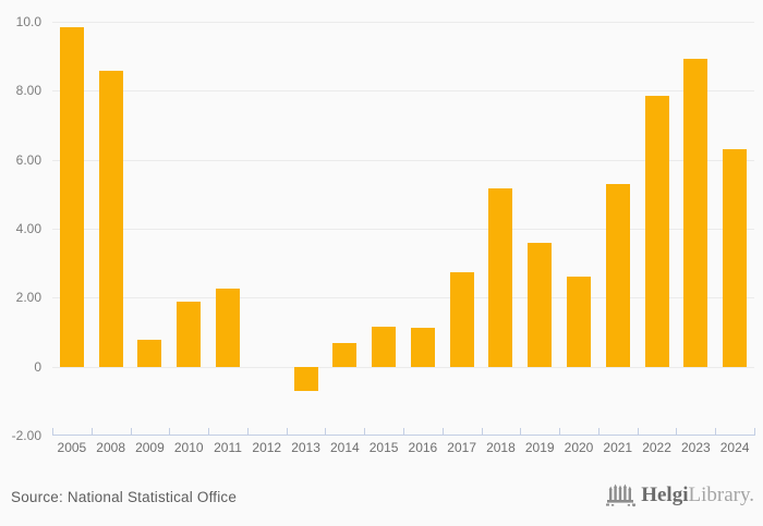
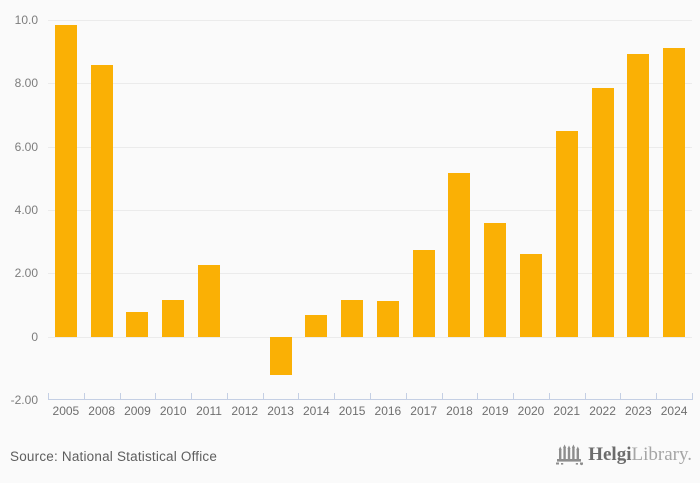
2010: 1.9 -> 1.2
2013: -0.7 -> -1.2
2021: 5.3 -> 6.5
2024: 6.3 -> 9.1
